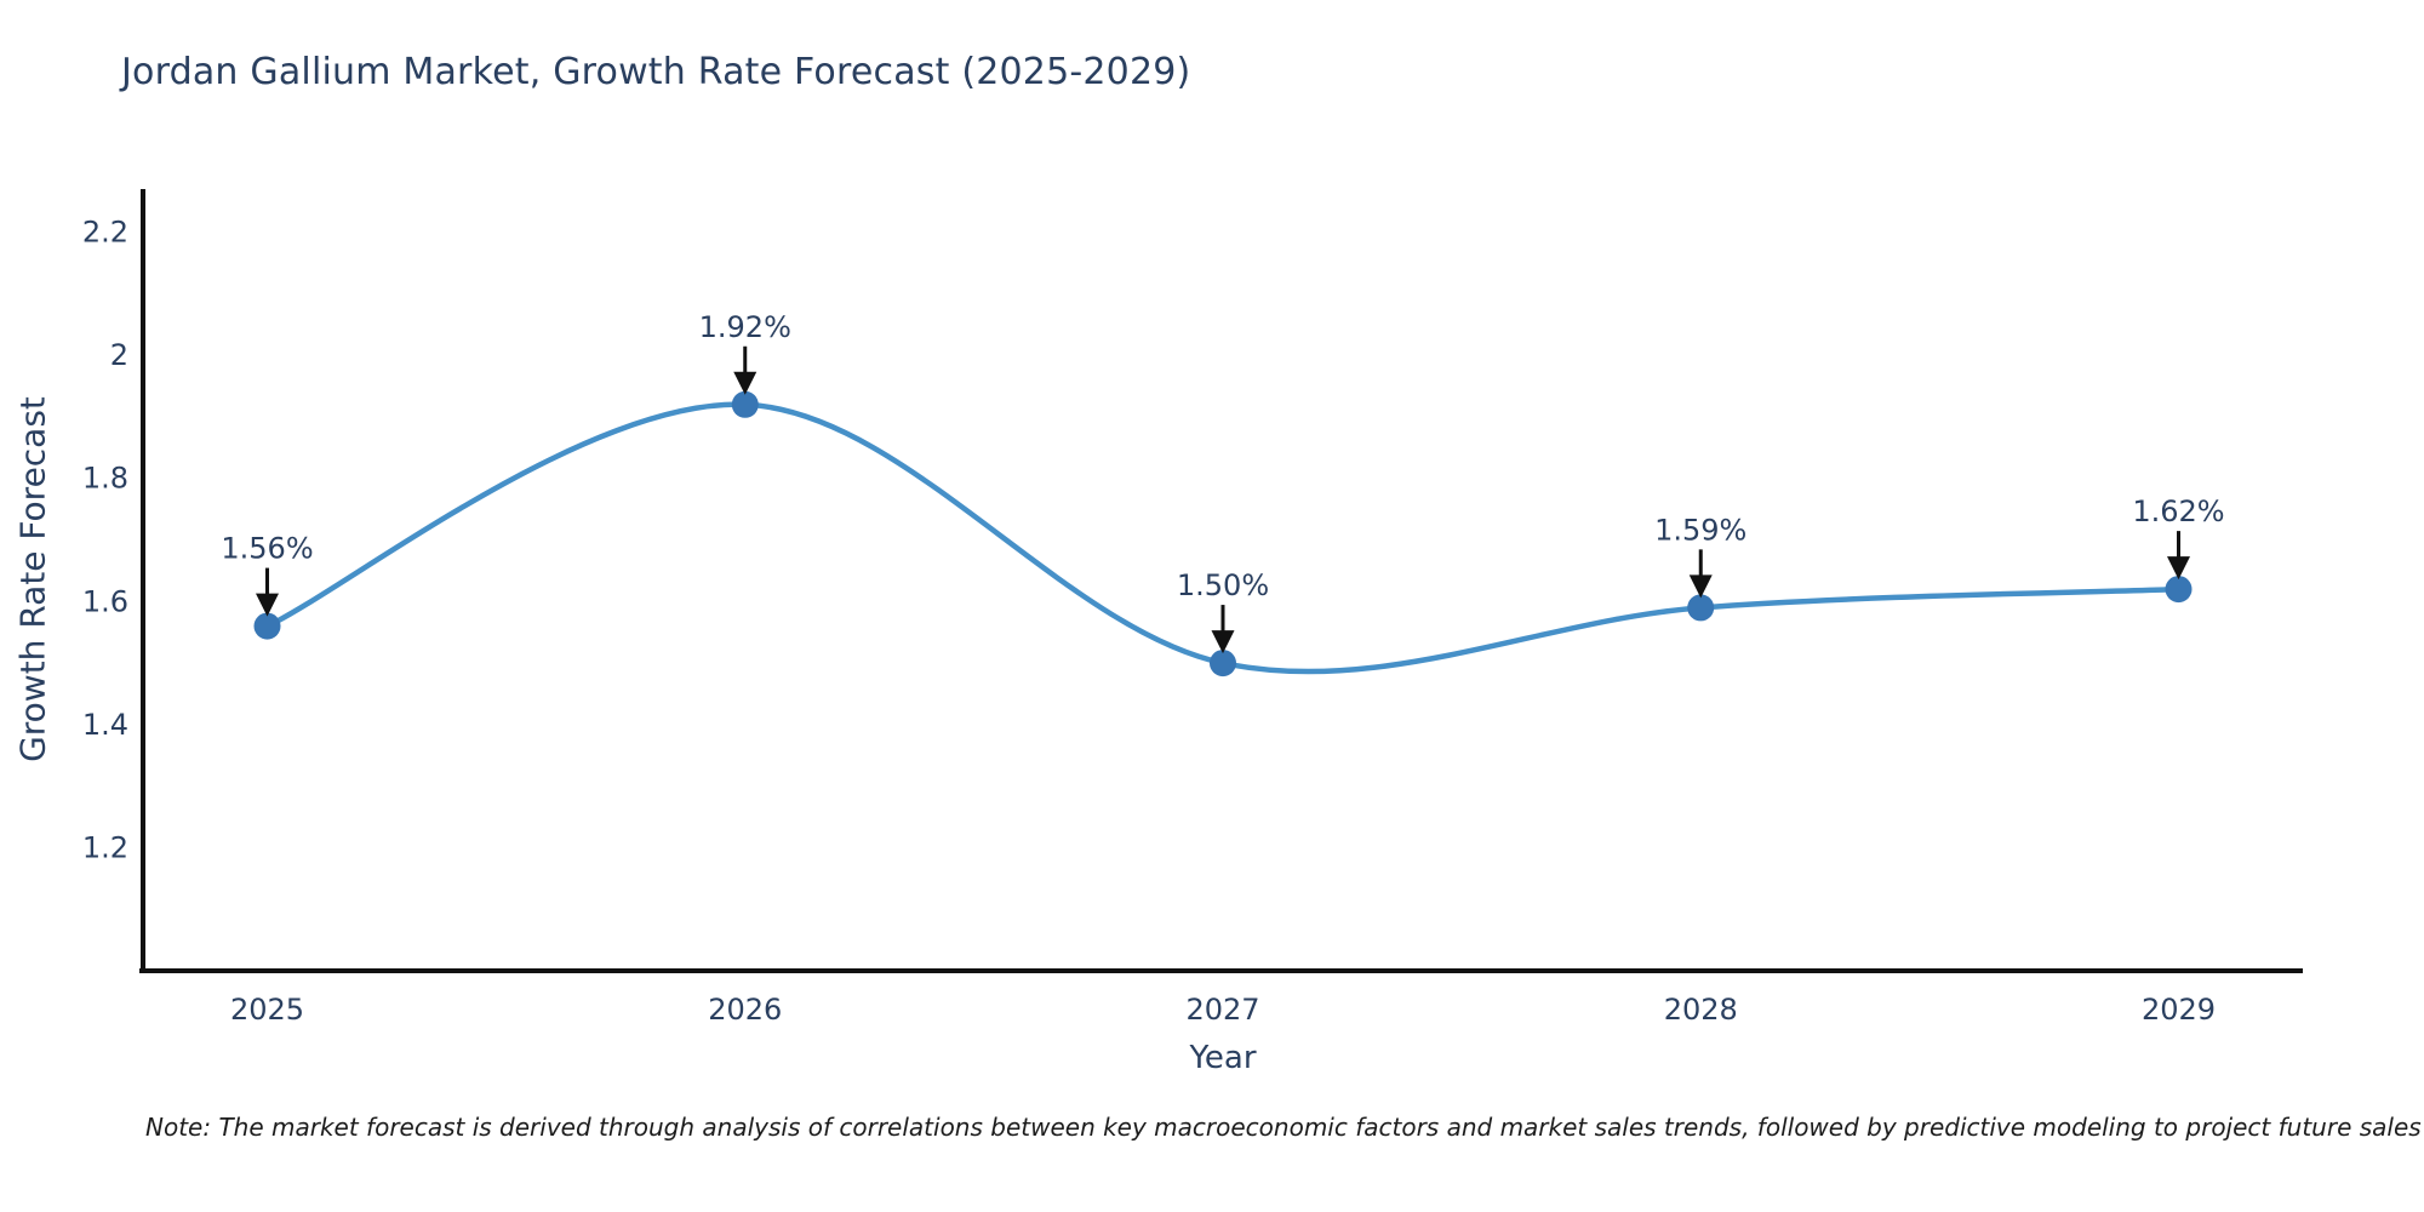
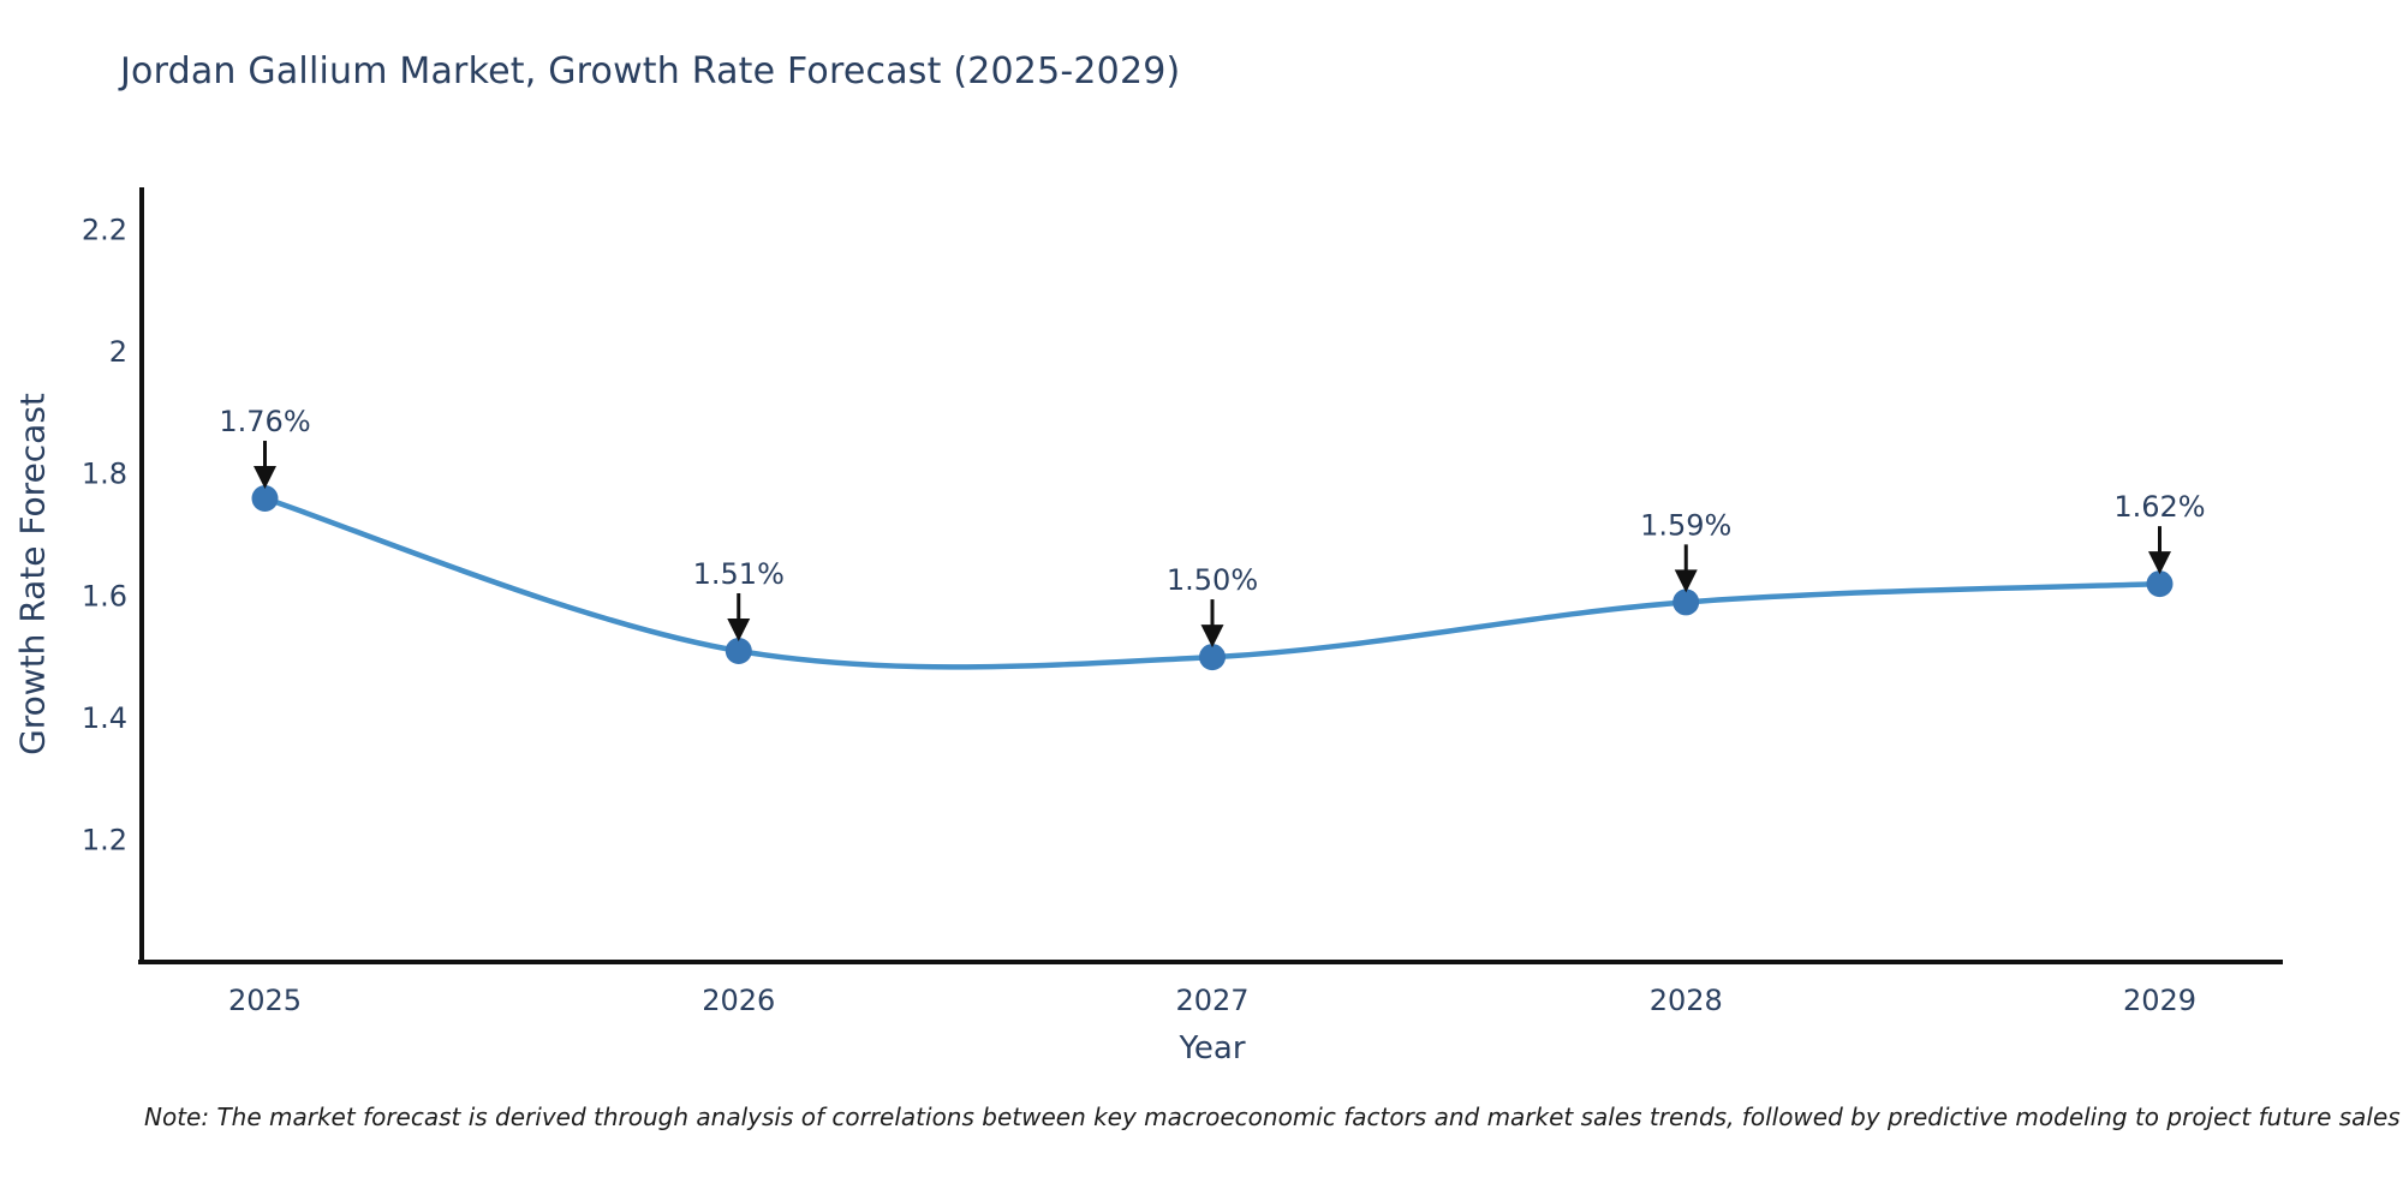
2025: 1.56% -> 1.76%
2026: 1.92% -> 1.51%
